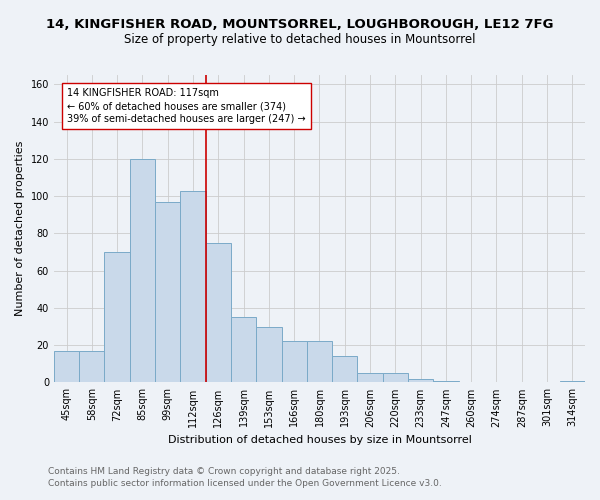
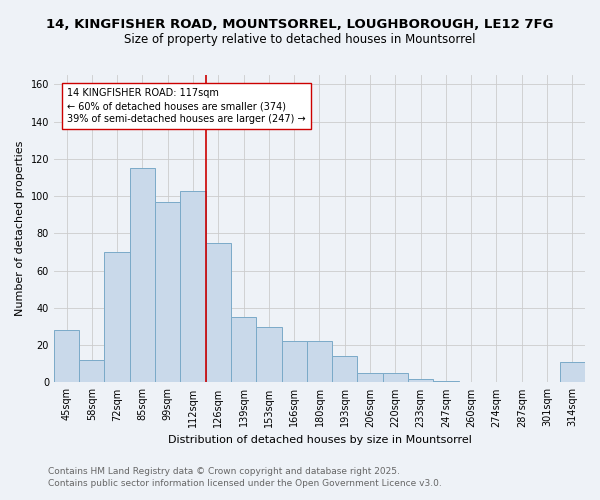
45sqm: 17 -> 28
58sqm: 17 -> 12
85sqm: 120 -> 115
314sqm: 1 -> 11
